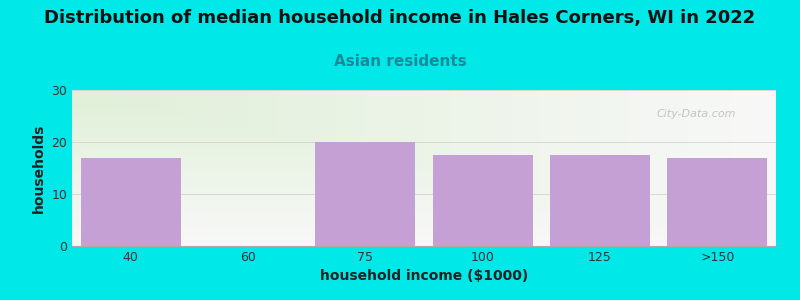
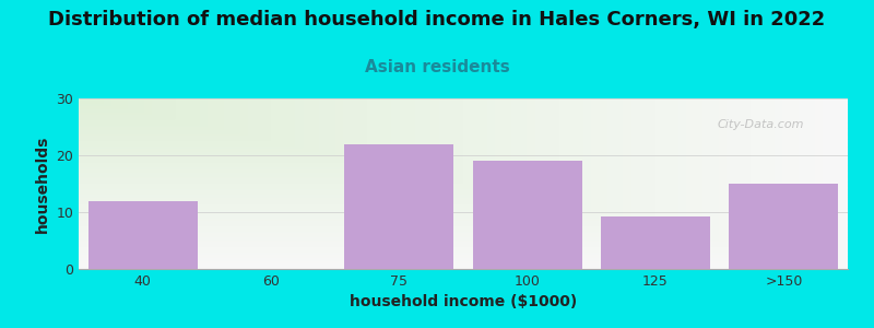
40: 17.0 -> 12.0
75: 20.0 -> 22.0
100: 17.5 -> 19.0
125: 17.5 -> 9.2
>150: 17.0 -> 15.0
